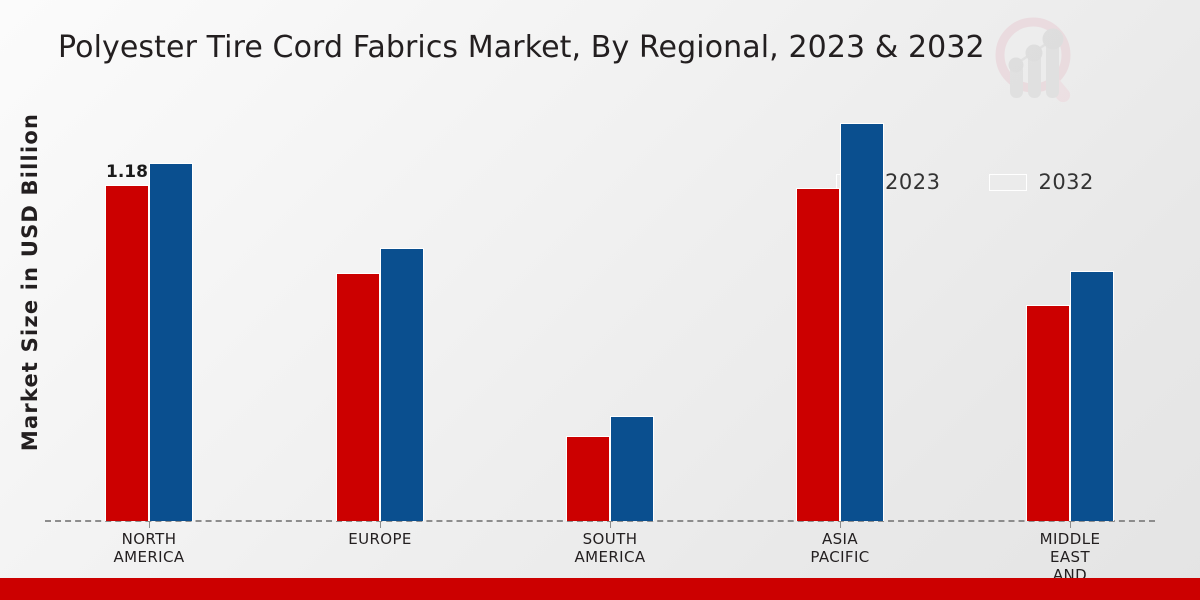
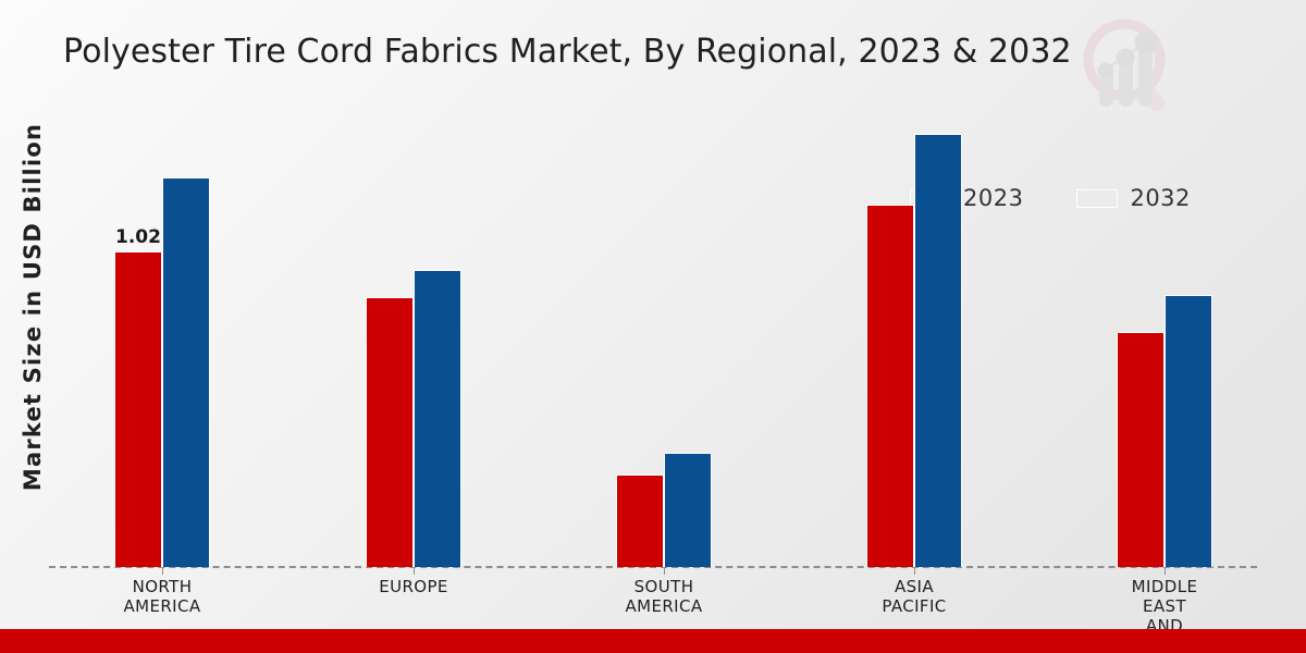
2023/NORTH AMERICA: 1.18 -> 1.02
